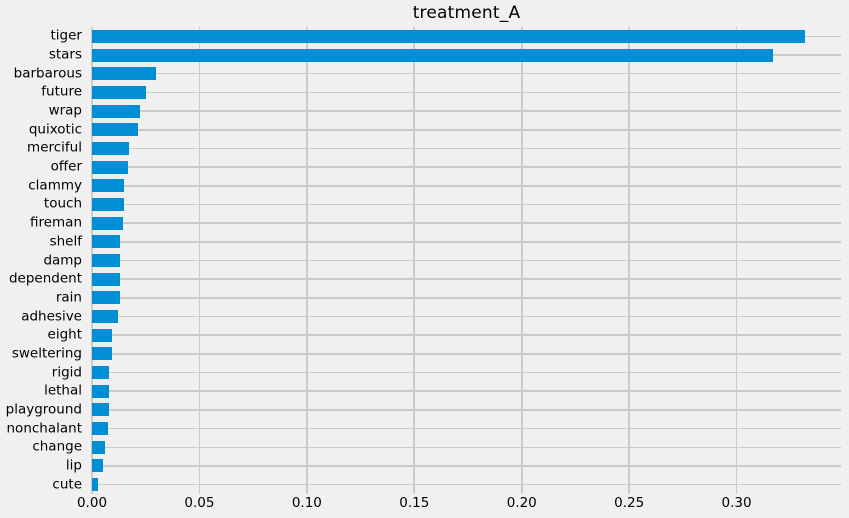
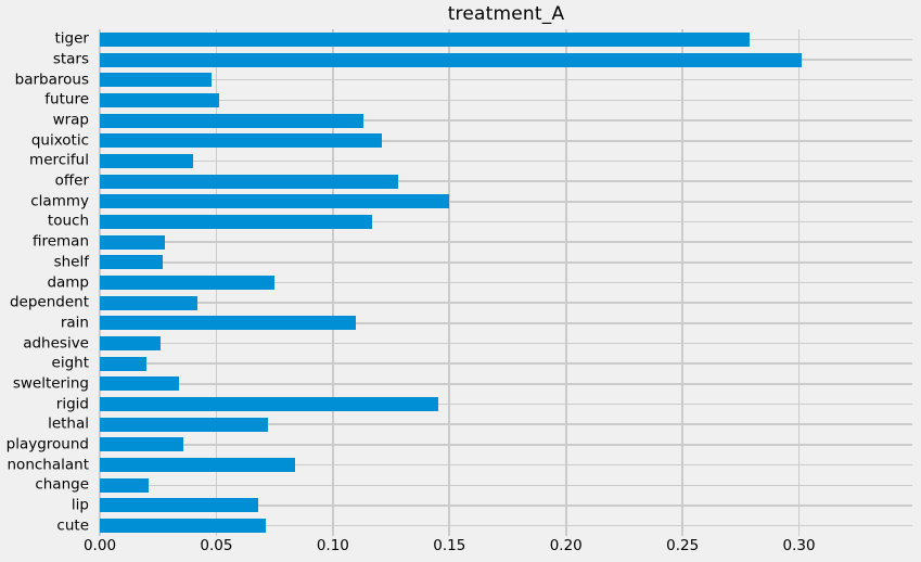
tiger: 0.332 -> 0.279
stars: 0.317 -> 0.301
barbarous: 0.030 -> 0.048
future: 0.025 -> 0.051
wrap: 0.022 -> 0.113
quixotic: 0.021 -> 0.121
merciful: 0.017 -> 0.040
offer: 0.017 -> 0.128
clammy: 0.015 -> 0.150
touch: 0.015 -> 0.117
fireman: 0.015 -> 0.028
shelf: 0.013 -> 0.027
damp: 0.013 -> 0.075
dependent: 0.013 -> 0.042
rain: 0.013 -> 0.110
adhesive: 0.012 -> 0.026
eight: 0.009 -> 0.020
sweltering: 0.009 -> 0.034
rigid: 0.008 -> 0.145
lethal: 0.008 -> 0.072
playground: 0.008 -> 0.036
nonchalant: 0.007 -> 0.084
change: 0.006 -> 0.021
lip: 0.005 -> 0.068
cute: 0.003 -> 0.071
